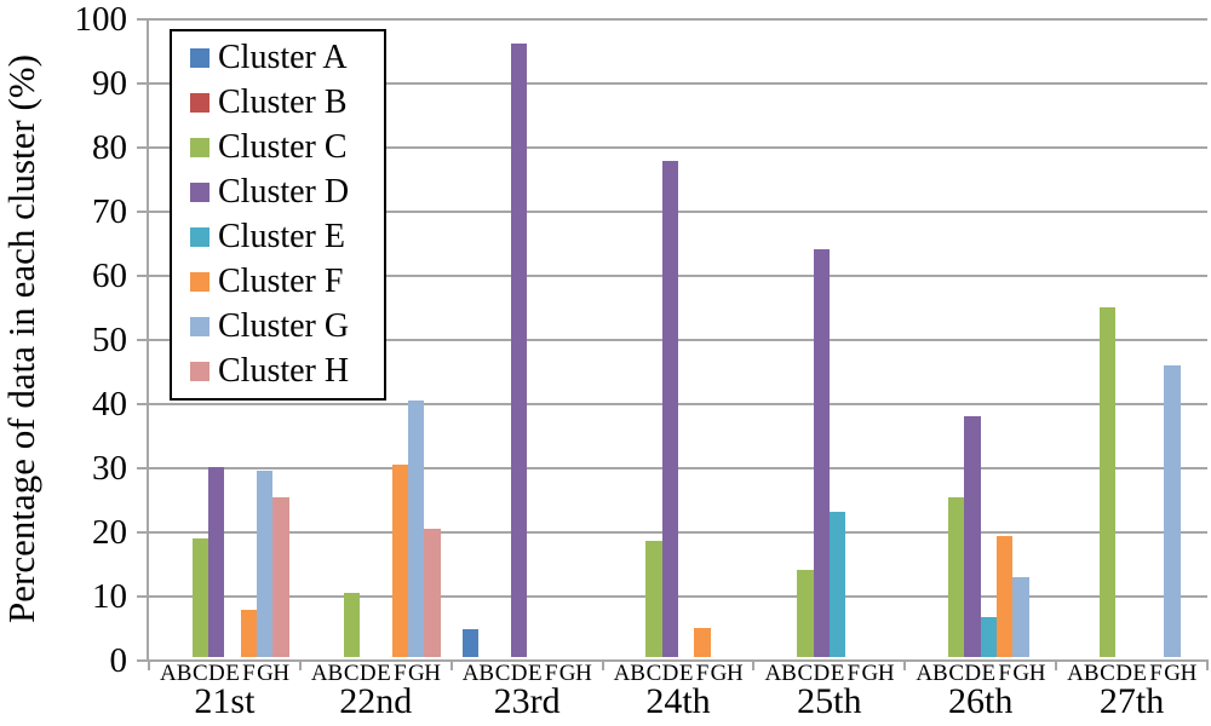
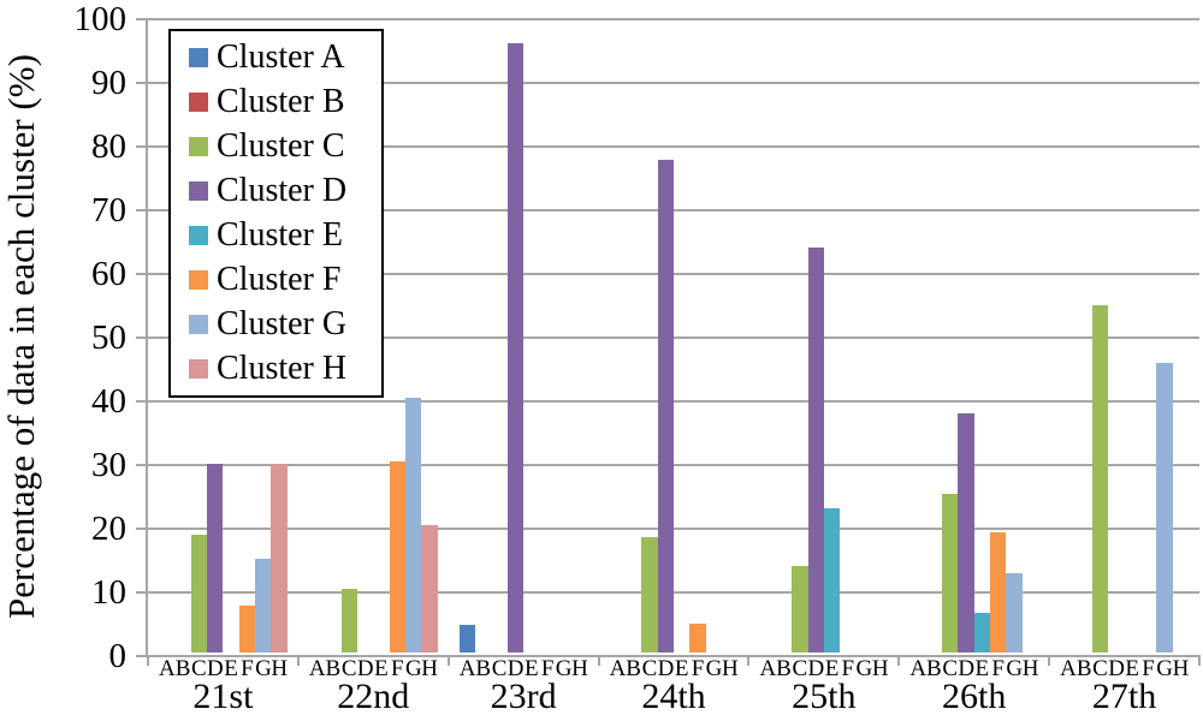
Cluster G/21st: 29 -> 15
Cluster H/21st: 25 -> 30
